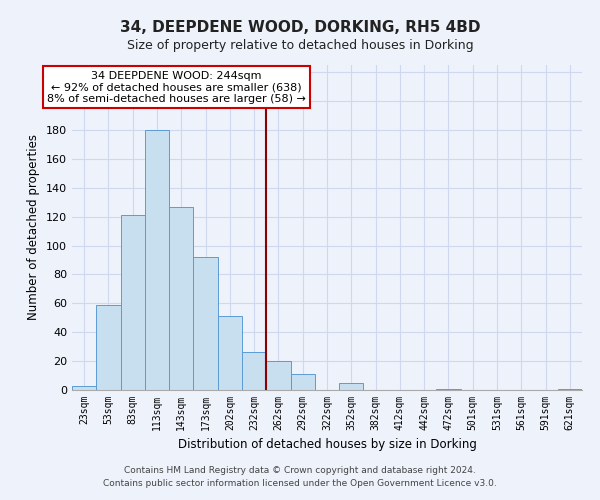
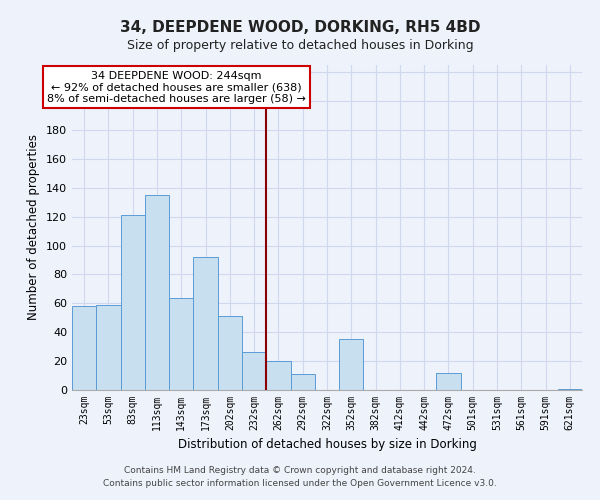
23sqm: 3 -> 58
113sqm: 180 -> 135
143sqm: 127 -> 64
352sqm: 5 -> 35
472sqm: 1 -> 12
